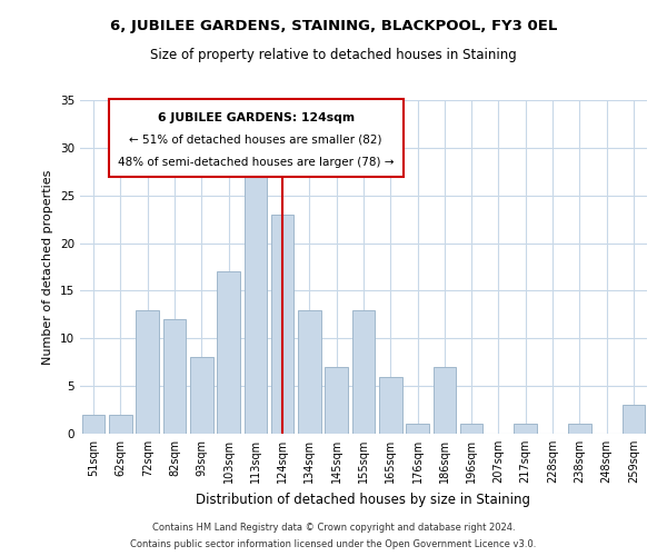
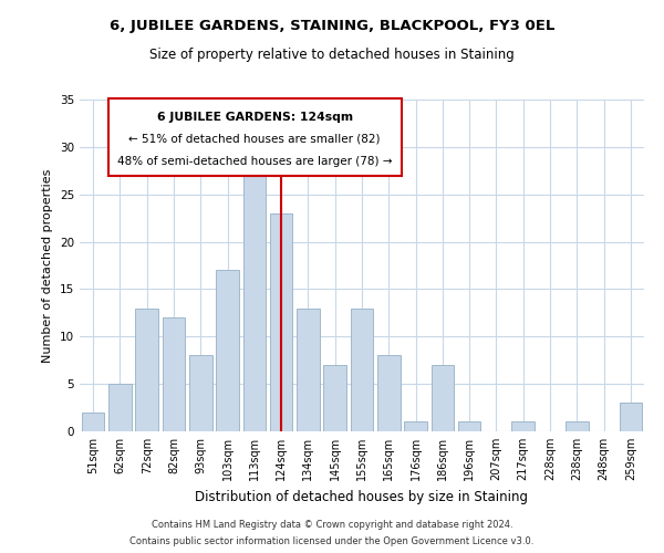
62sqm: 2 -> 5
165sqm: 6 -> 8
